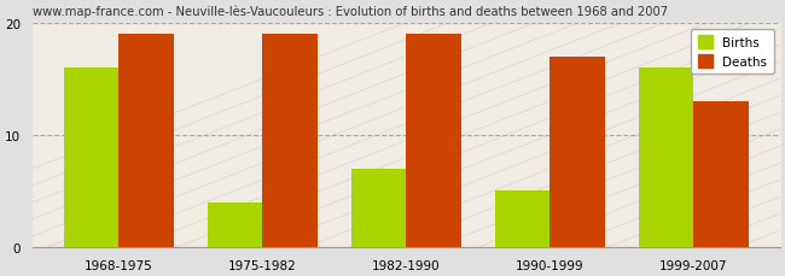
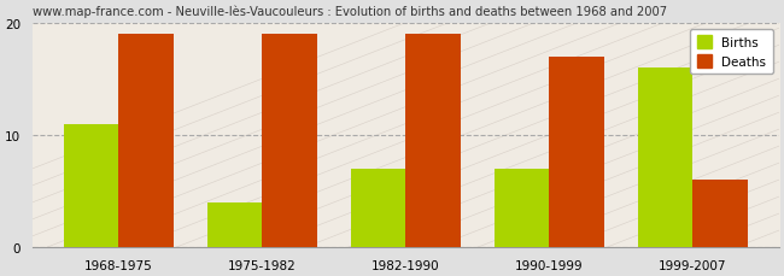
Births/1968-1975: 16 -> 11
Births/1990-1999: 5 -> 7
Deaths/1999-2007: 13 -> 6
